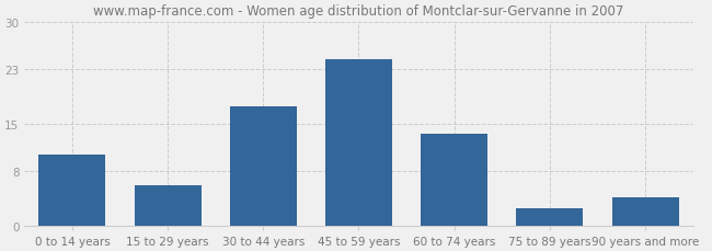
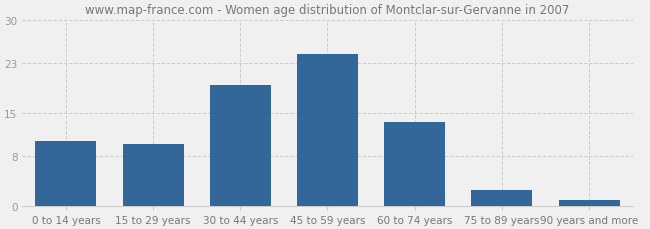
15 to 29 years: 6.0 -> 10.0
30 to 44 years: 17.6 -> 19.5
90 years and more: 4.2 -> 1.0
